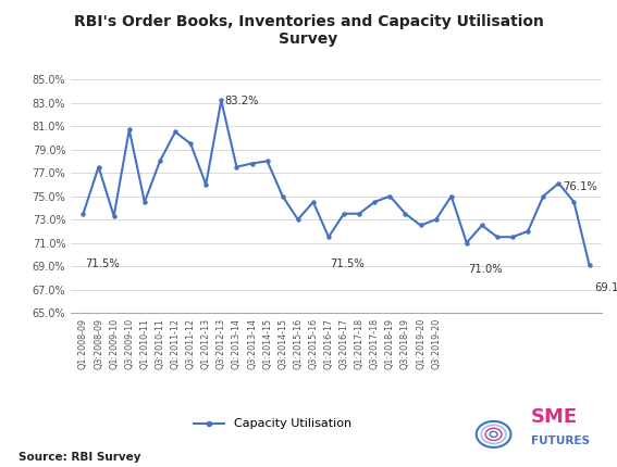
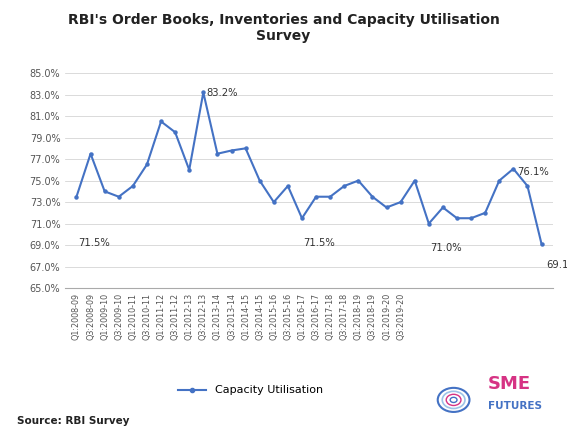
Q1:2009-10: 73.3% -> 74.0%
Q3:2009-10: 80.7% -> 73.5%
Q3:2010-11: 78.0% -> 76.5%
